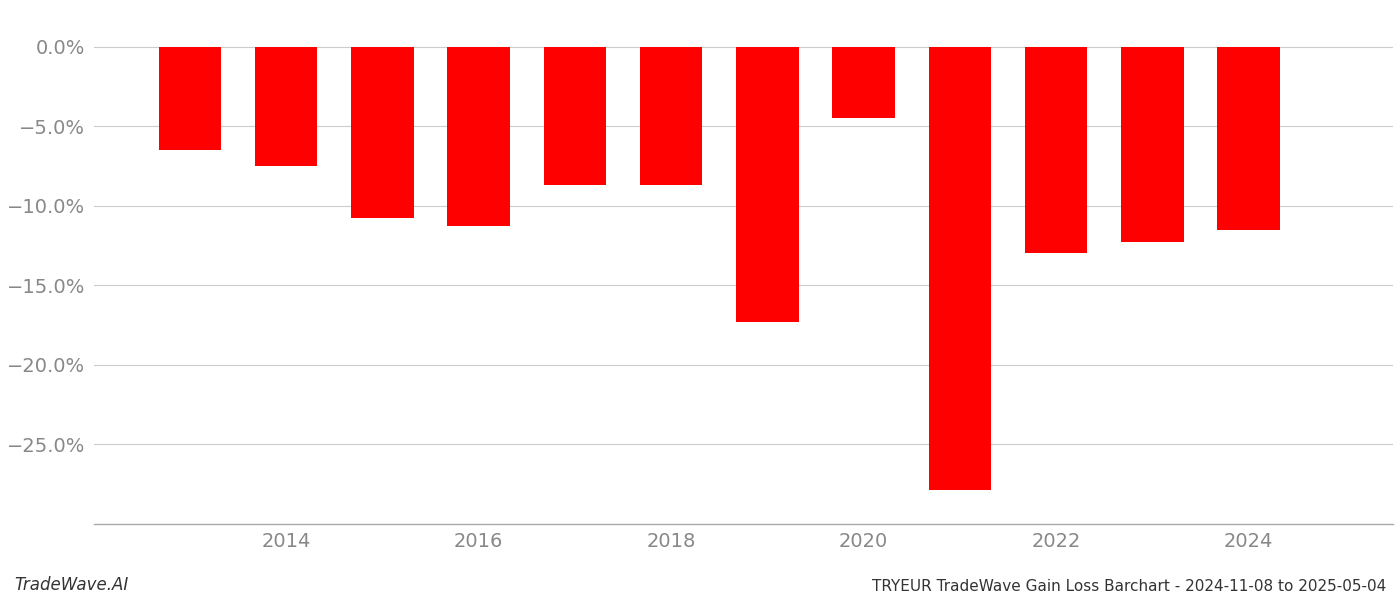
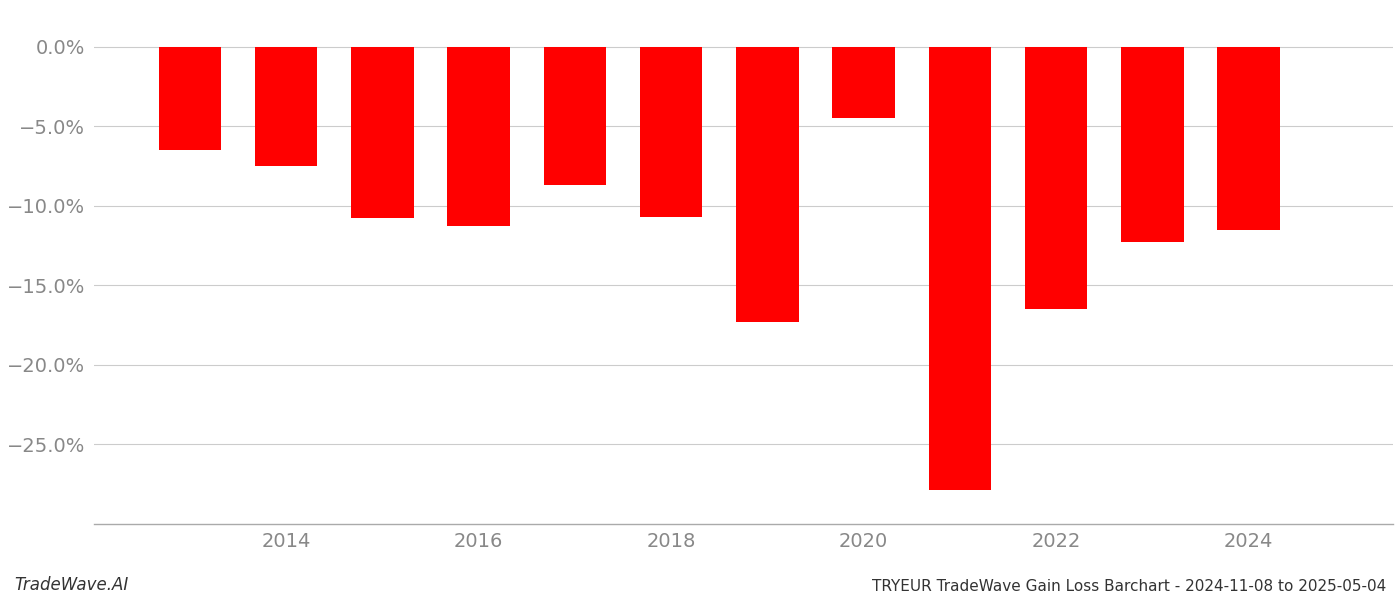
2018: -8.7% -> -10.7%
2022: -13.0% -> -16.5%
